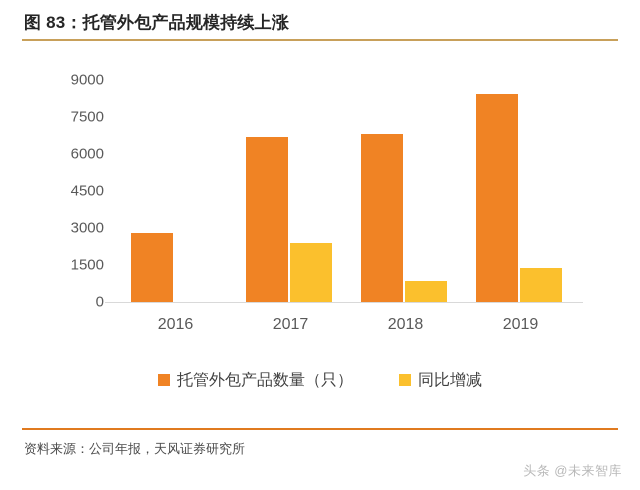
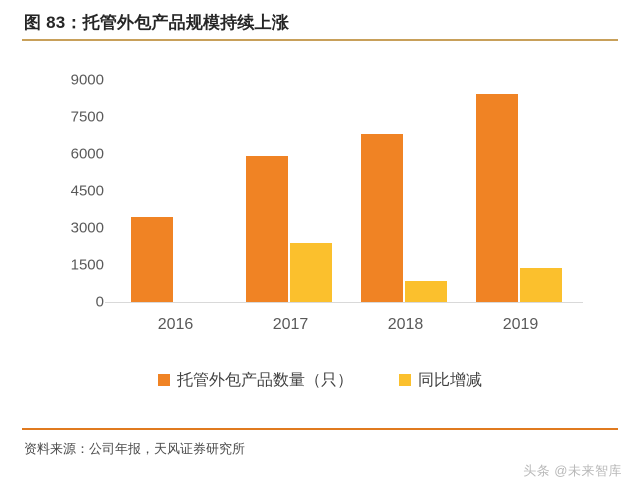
托管外包产品数量（只）/2016: 2800 -> 3400
托管外包产品数量（只）/2017: 6700 -> 5900
